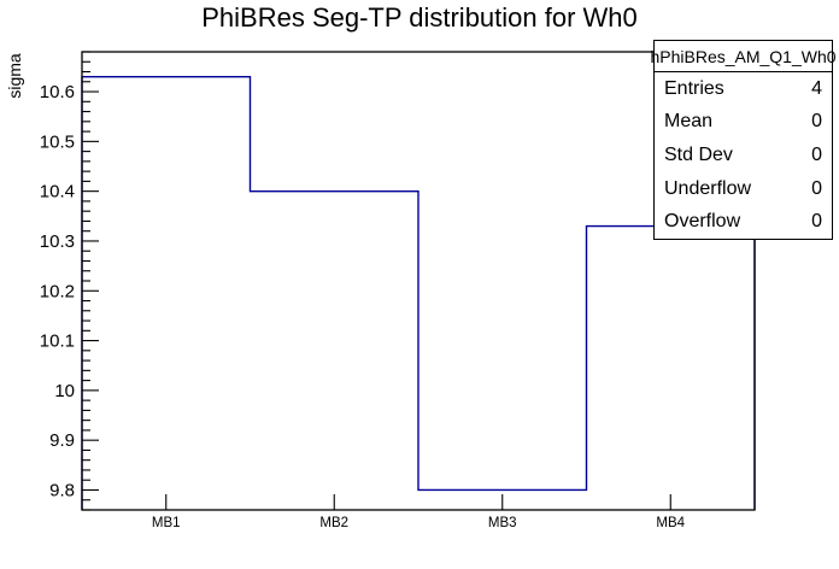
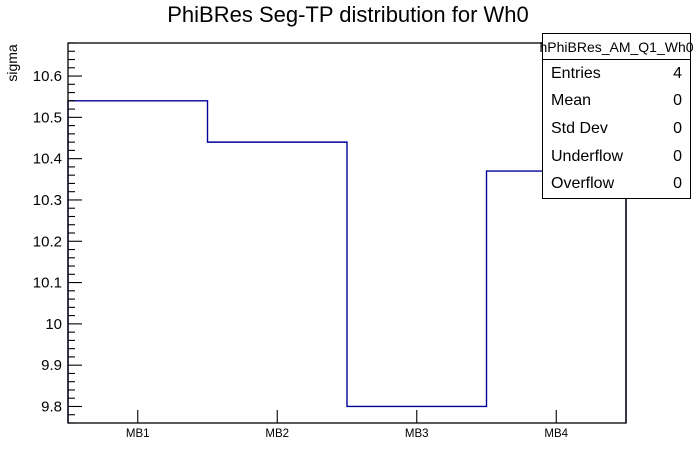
MB1: 10.63 -> 10.54
MB2: 10.40 -> 10.44
MB4: 10.33 -> 10.37
